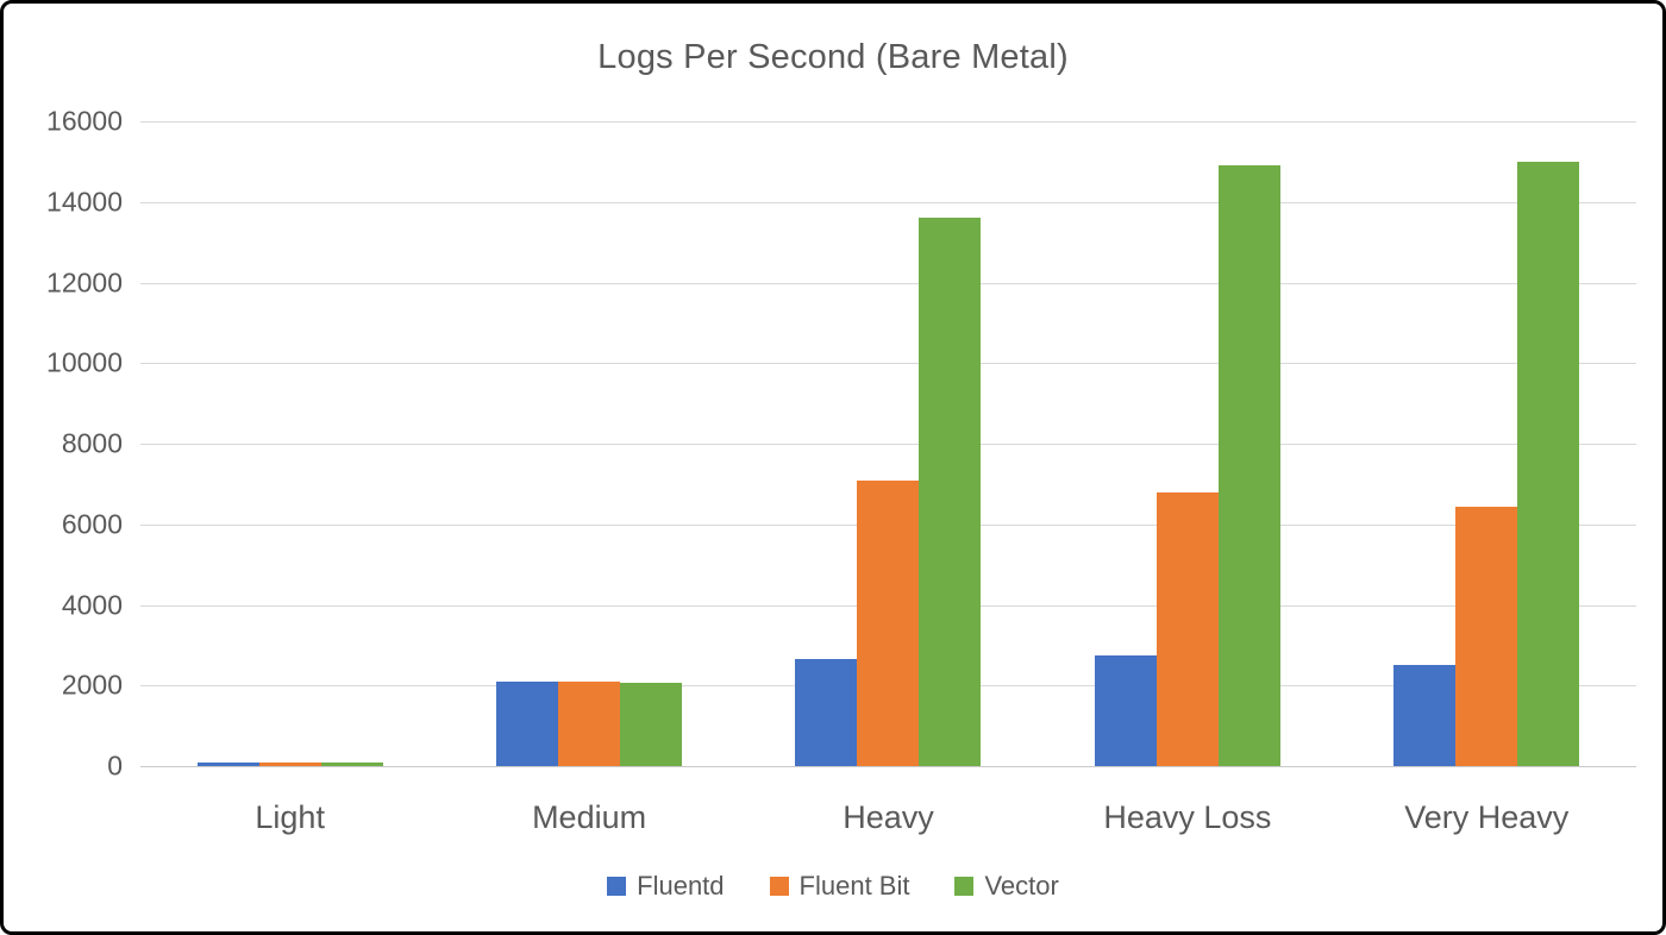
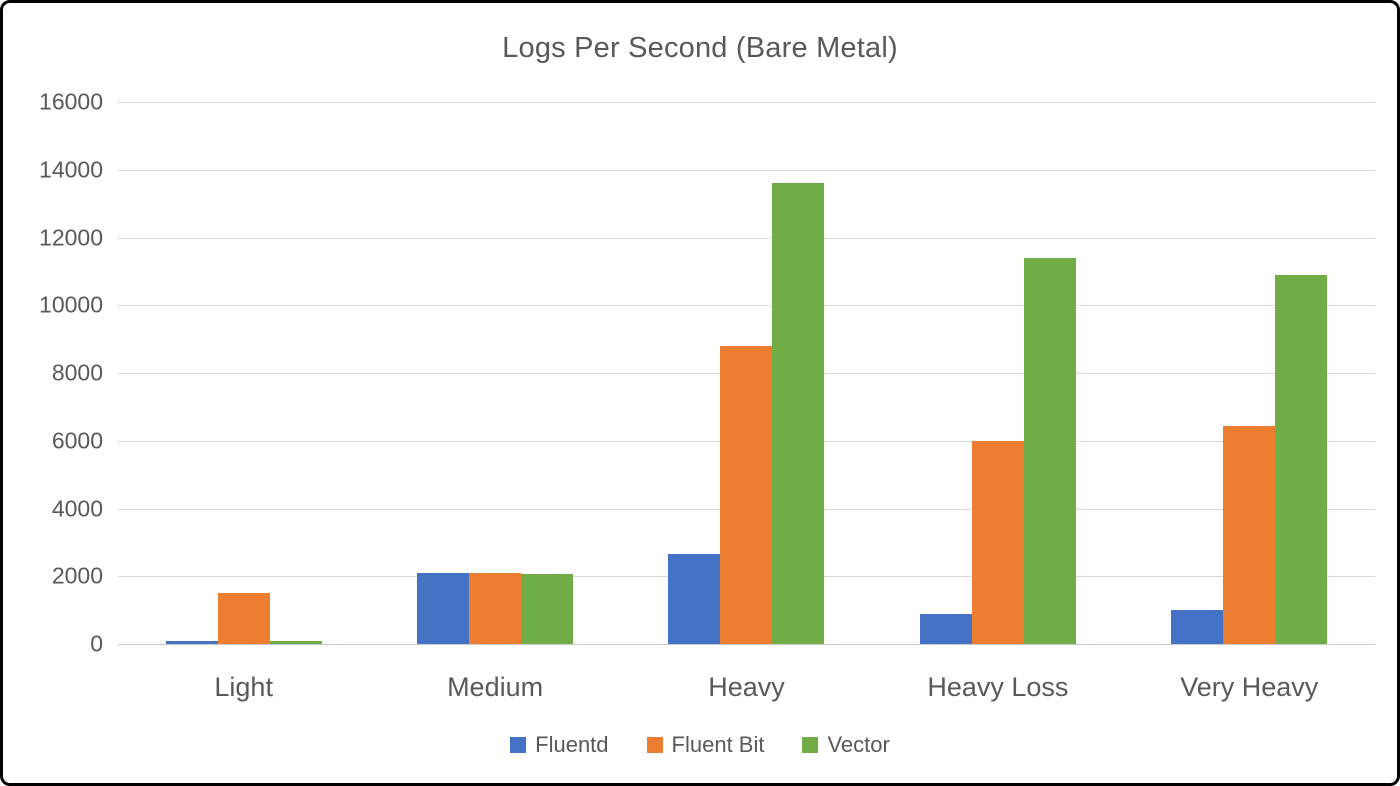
Fluent Bit/Light: 100 -> 1500
Fluent Bit/Heavy: 7100 -> 8800
Fluentd/Heavy Loss: 2800 -> 900
Fluent Bit/Heavy Loss: 6800 -> 6000
Vector/Heavy Loss: 14900 -> 11400
Fluentd/Very Heavy: 2500 -> 1000
Vector/Very Heavy: 15000 -> 10900
